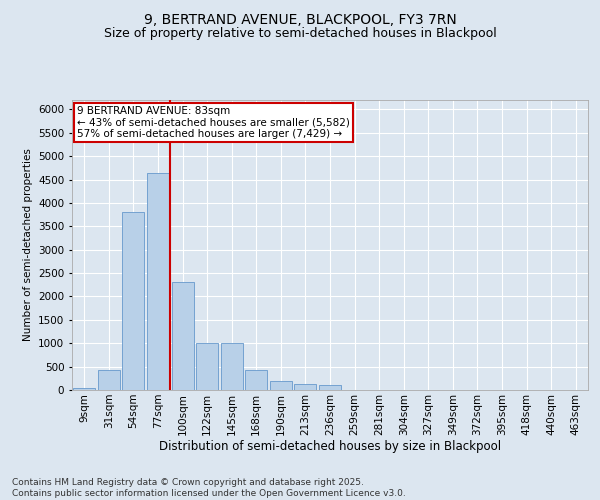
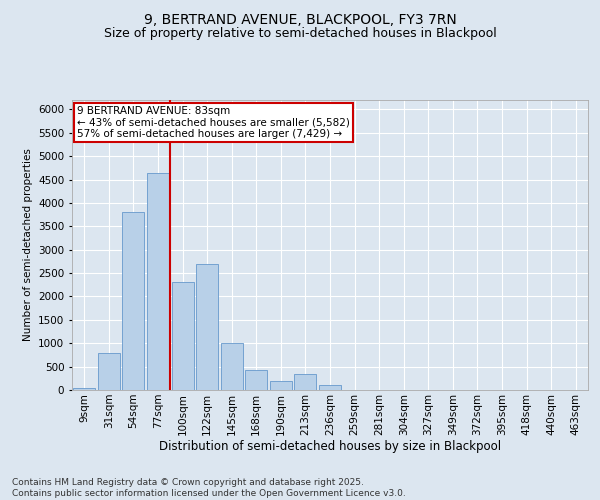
31sqm: 430 -> 800
122sqm: 1000 -> 2700
213sqm: 120 -> 350
